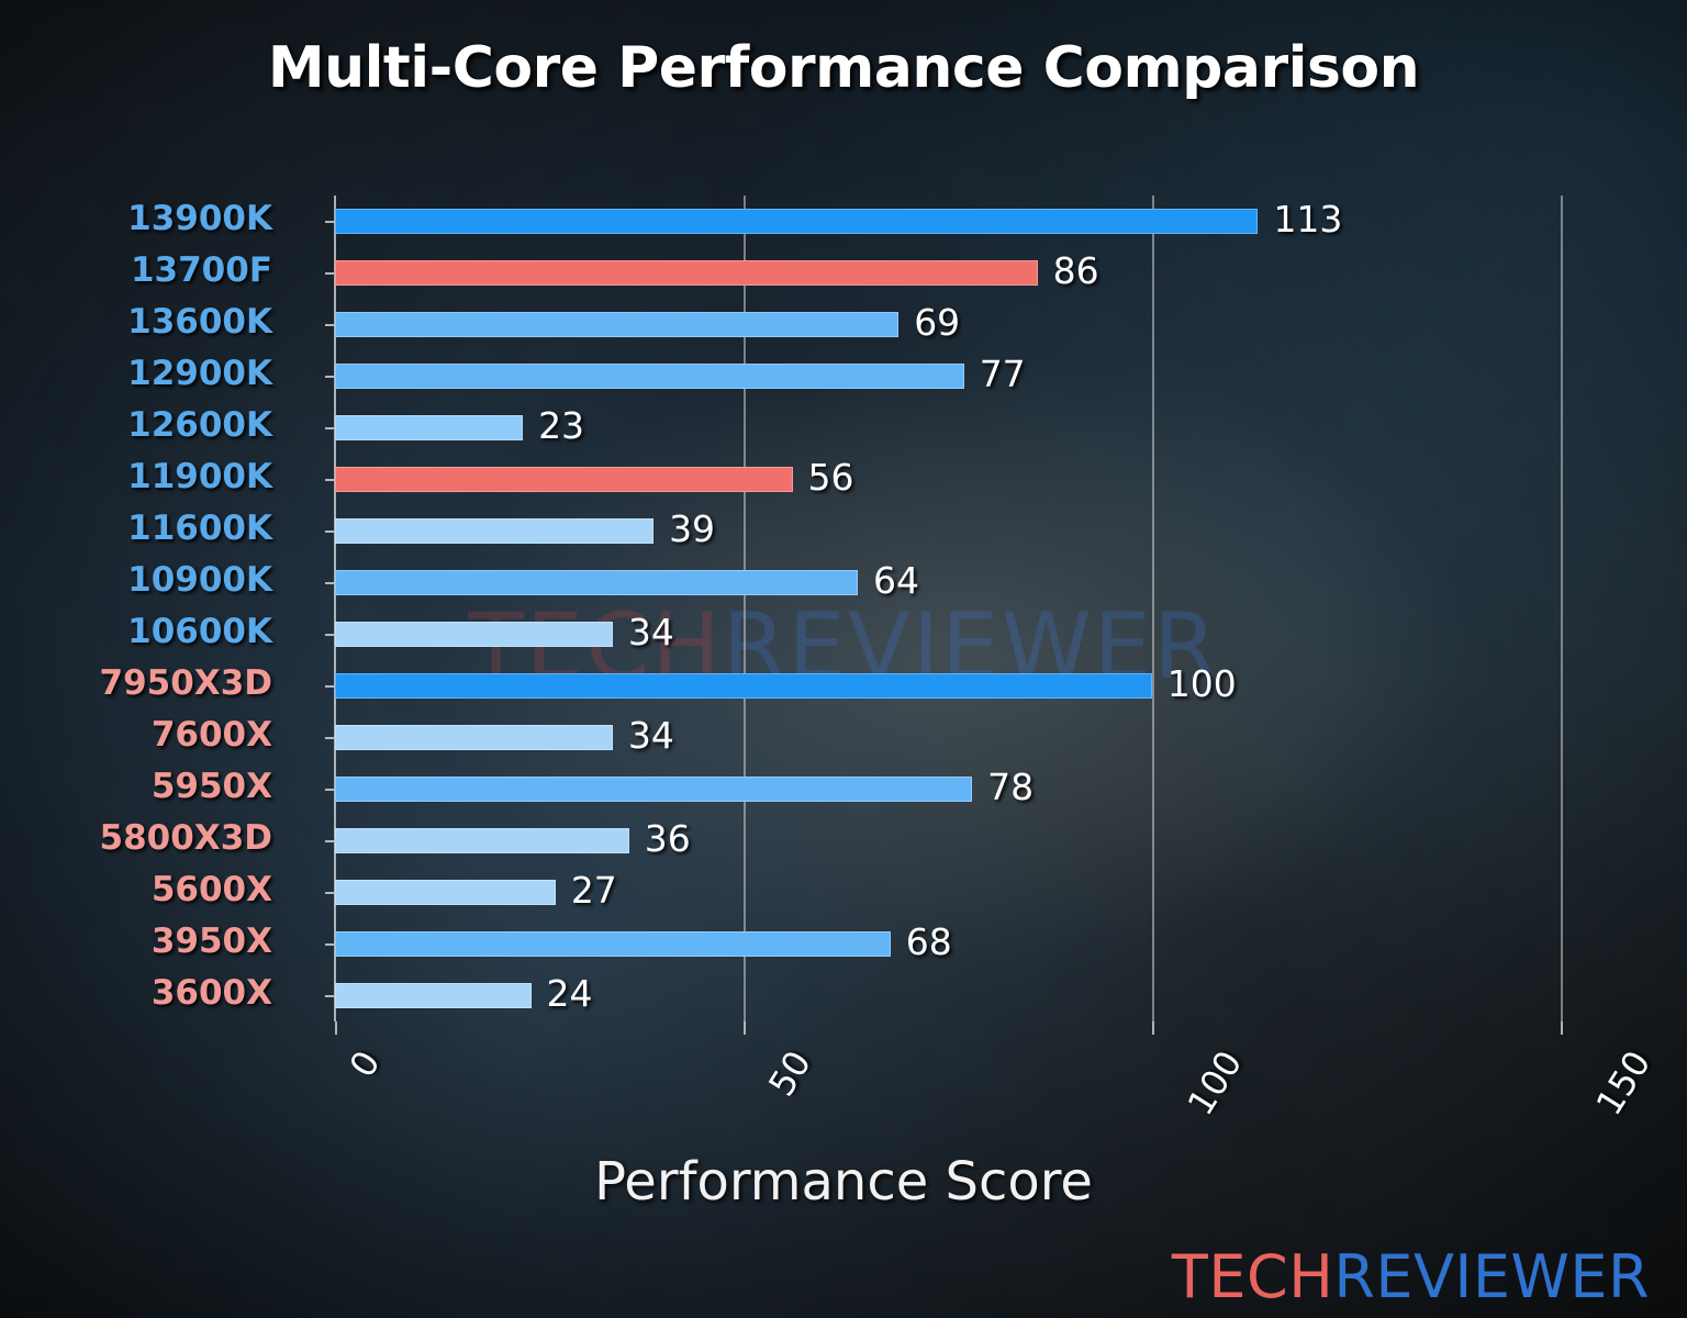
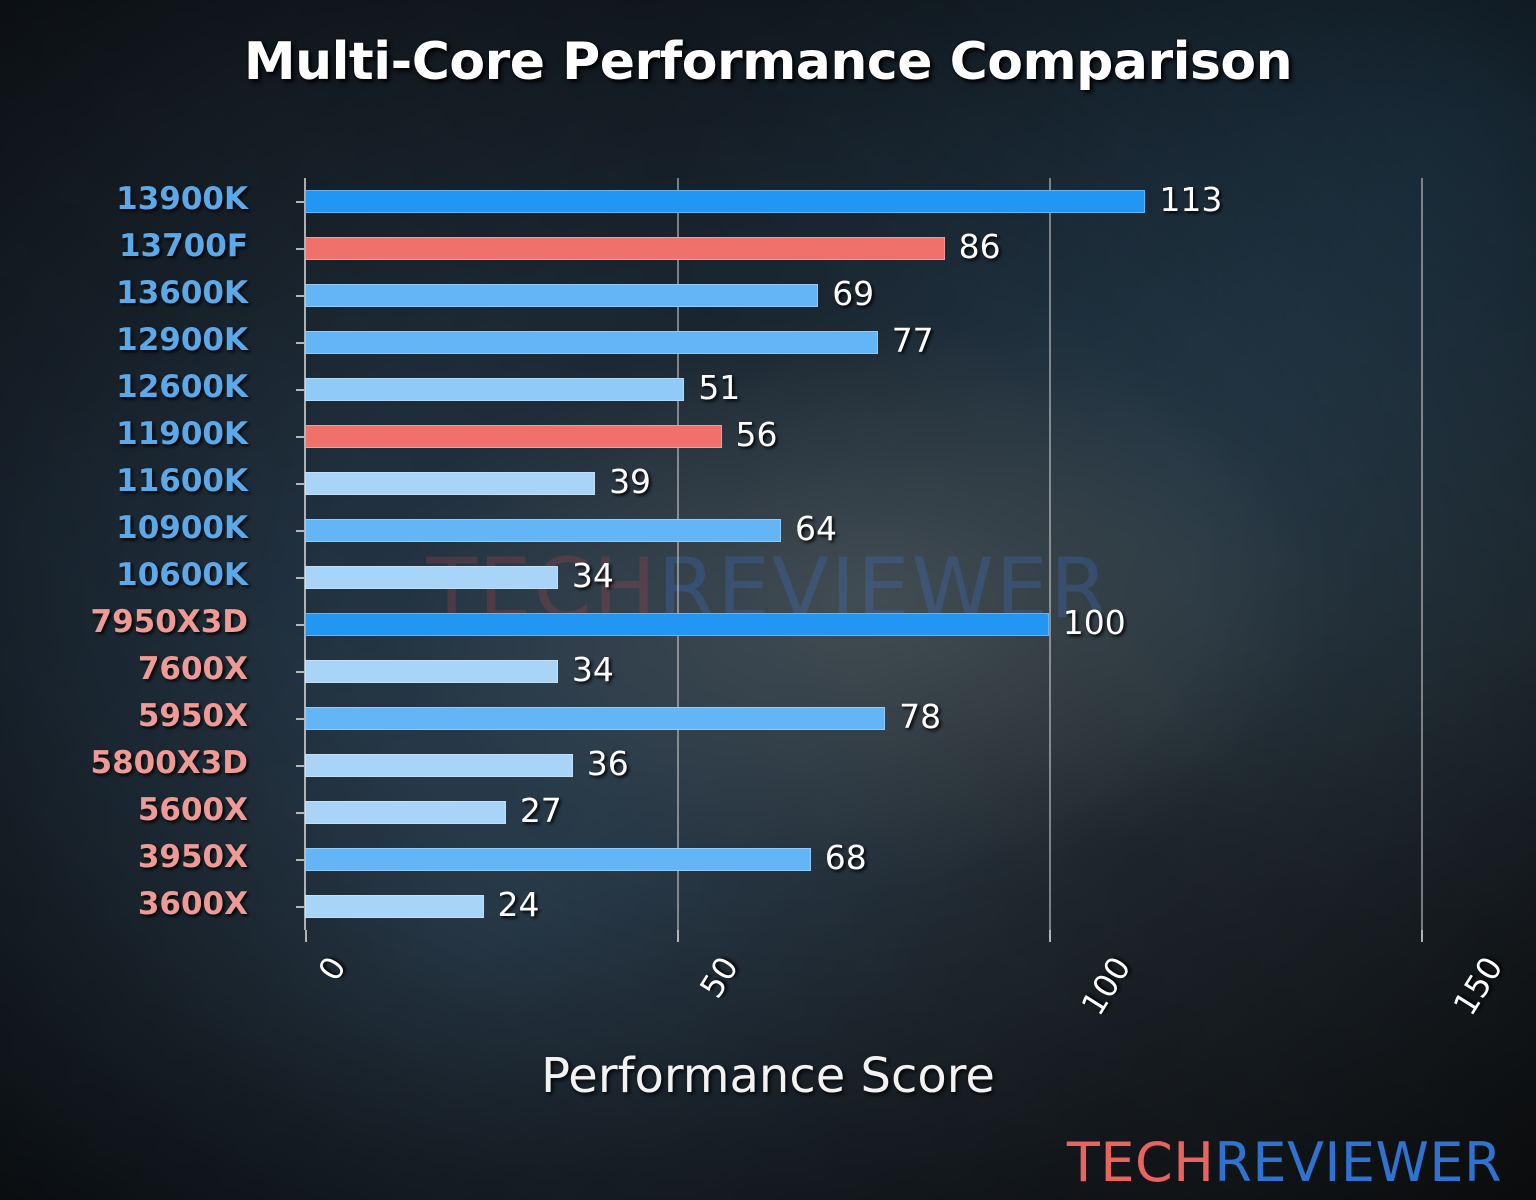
12600K: 23 -> 51
